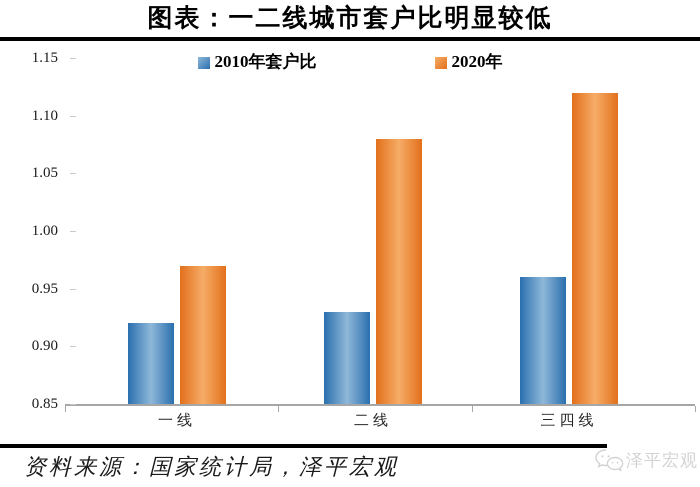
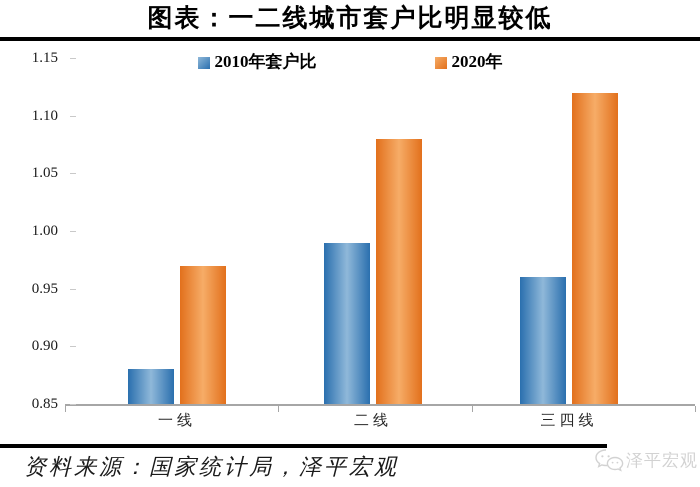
2010年套户比/一线: 0.92 -> 0.88
2010年套户比/二线: 0.93 -> 0.99
